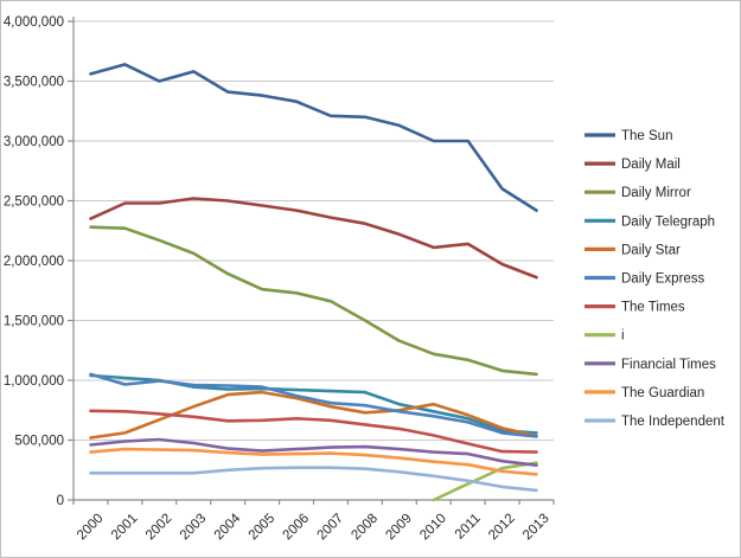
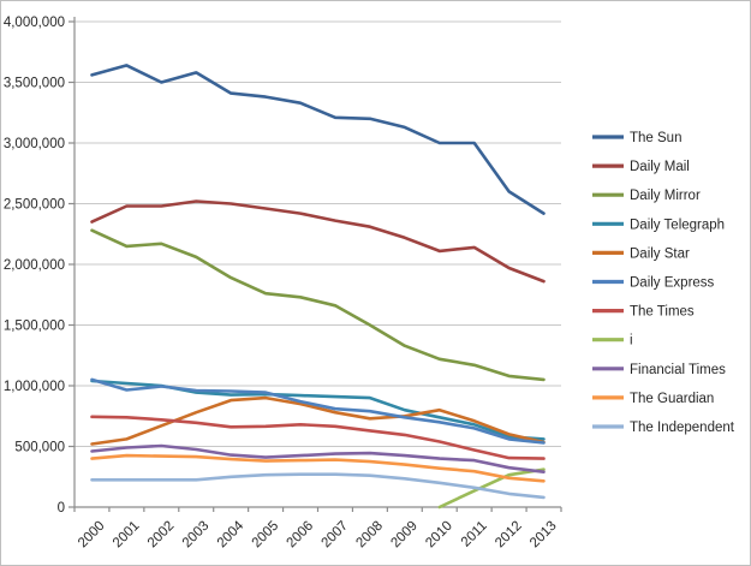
Daily Mirror/2001: 2270000 -> 2150000
